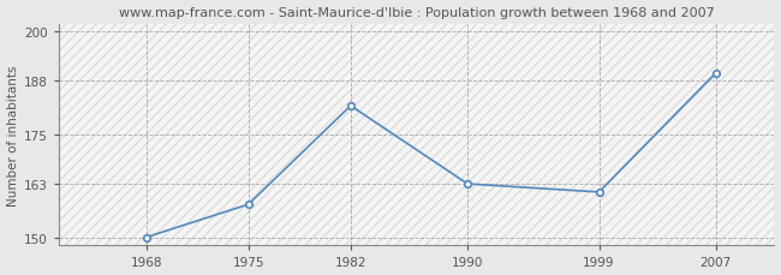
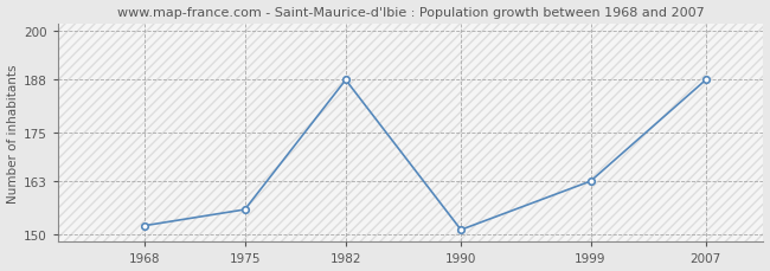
1968: 150 -> 152
1975: 158 -> 156
1982: 182 -> 188
1990: 163 -> 151
1999: 161 -> 163
2007: 190 -> 188
